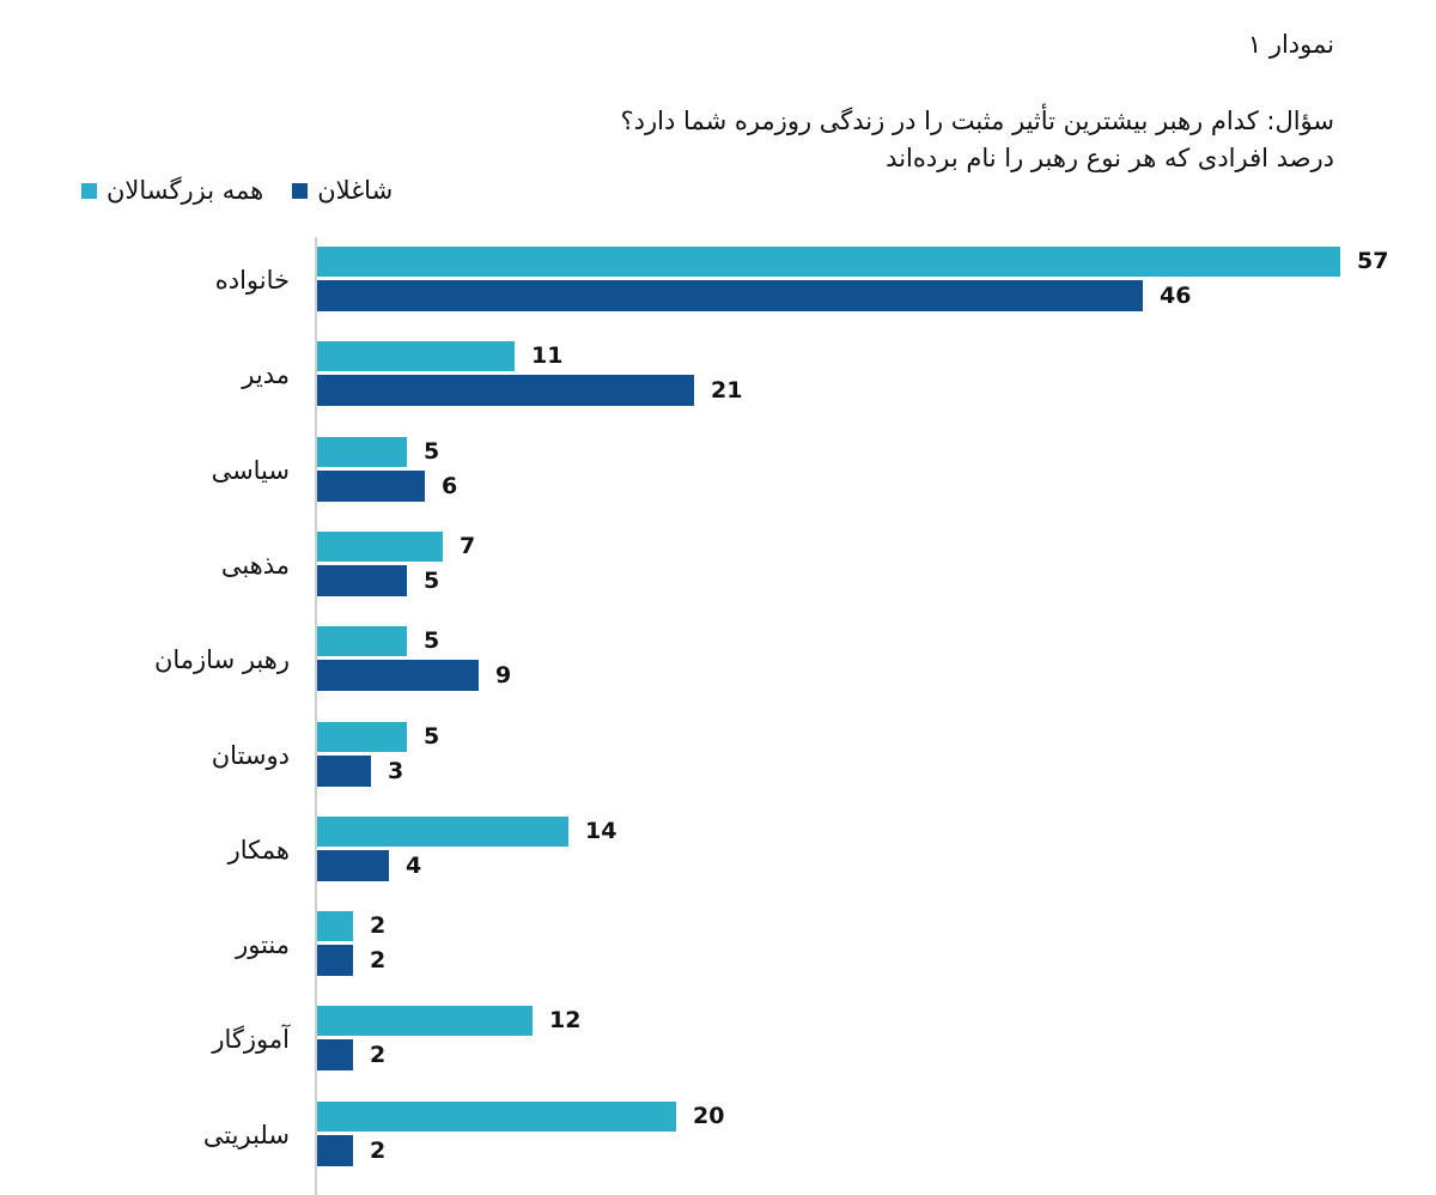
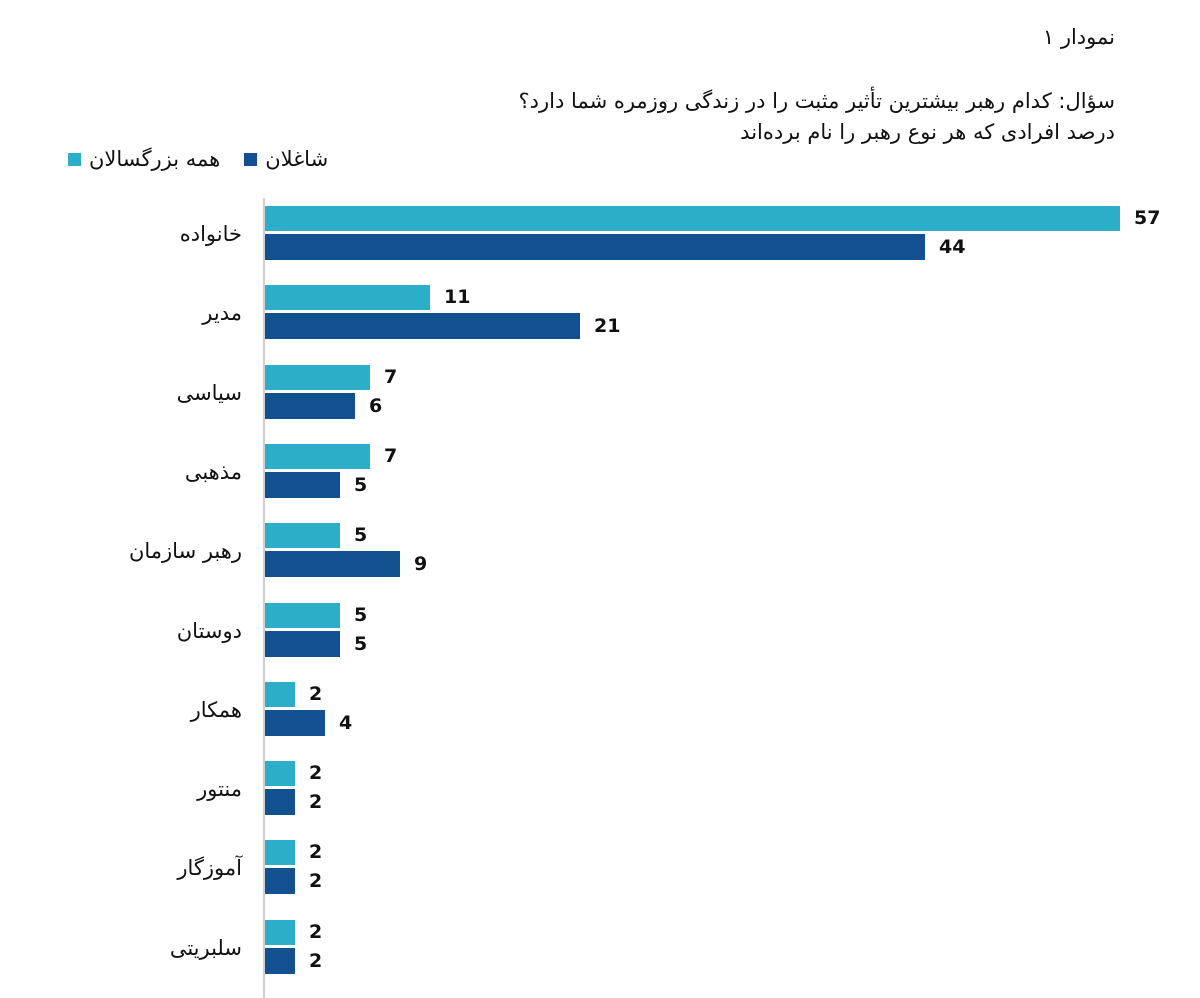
شاغلان/خانواده: 46 -> 44
همه بزرگسالان/سیاسی: 5 -> 7
شاغلان/دوستان: 3 -> 5
همه بزرگسالان/همکار: 14 -> 2
همه بزرگسالان/آموزگار: 12 -> 2
همه بزرگسالان/سلبریتی: 20 -> 2
